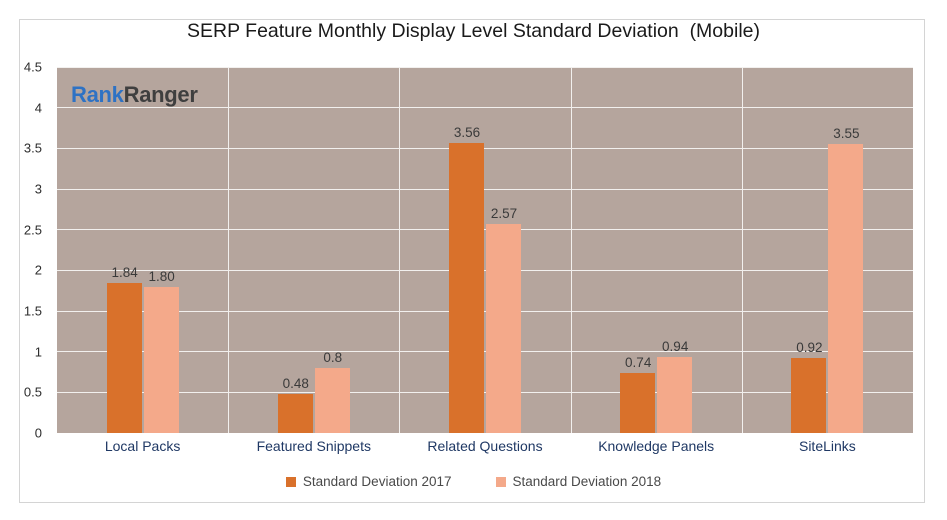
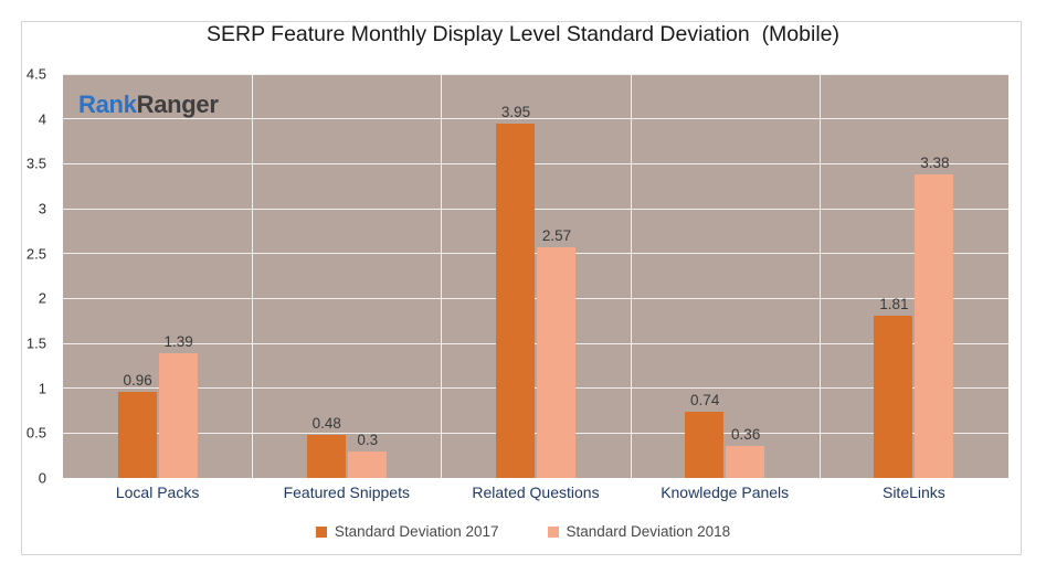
Standard Deviation 2017/Local Packs: 1.84 -> 0.96
Standard Deviation 2018/Local Packs: 1.80 -> 1.39
Standard Deviation 2018/Featured Snippets: 0.8 -> 0.3
Standard Deviation 2017/Related Questions: 3.56 -> 3.95
Standard Deviation 2018/Knowledge Panels: 0.94 -> 0.36
Standard Deviation 2017/SiteLinks: 0.92 -> 1.81
Standard Deviation 2018/SiteLinks: 3.55 -> 3.38
